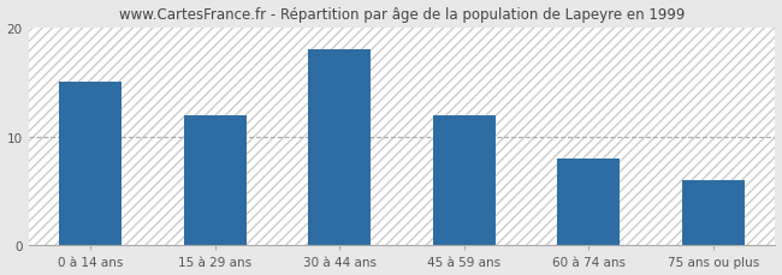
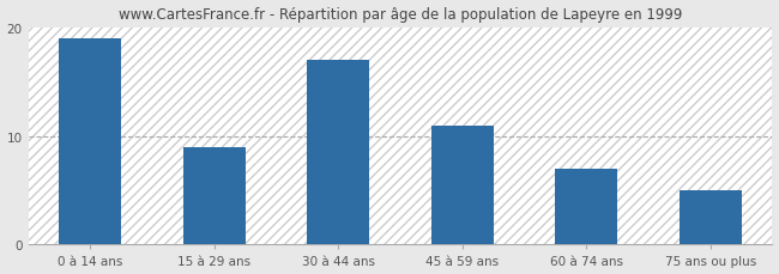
0 à 14 ans: 15 -> 19
15 à 29 ans: 12 -> 9
30 à 44 ans: 18 -> 17
45 à 59 ans: 12 -> 11
60 à 74 ans: 8 -> 7
75 ans ou plus: 6 -> 5
